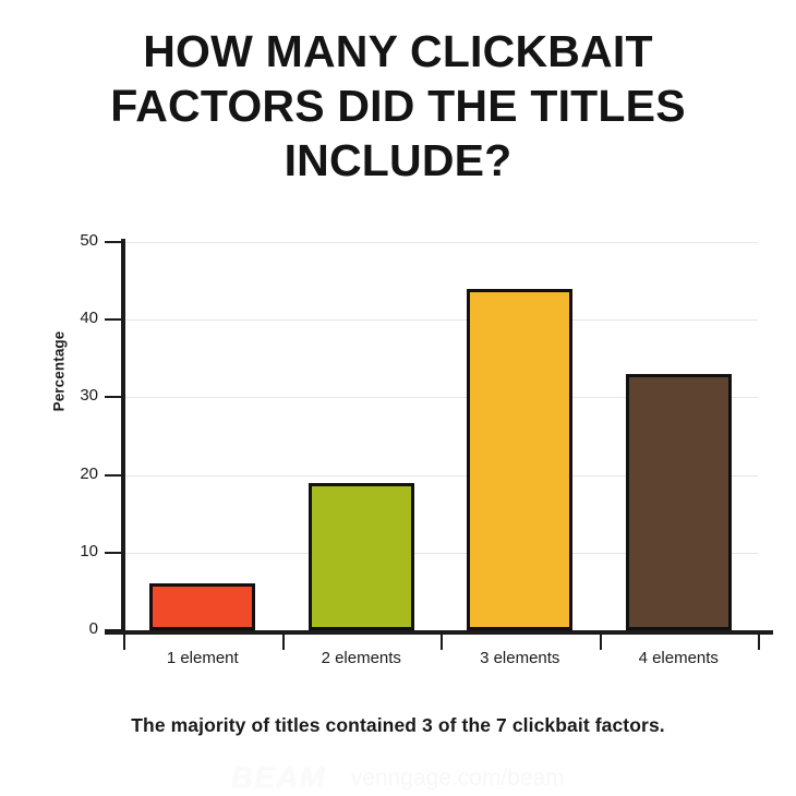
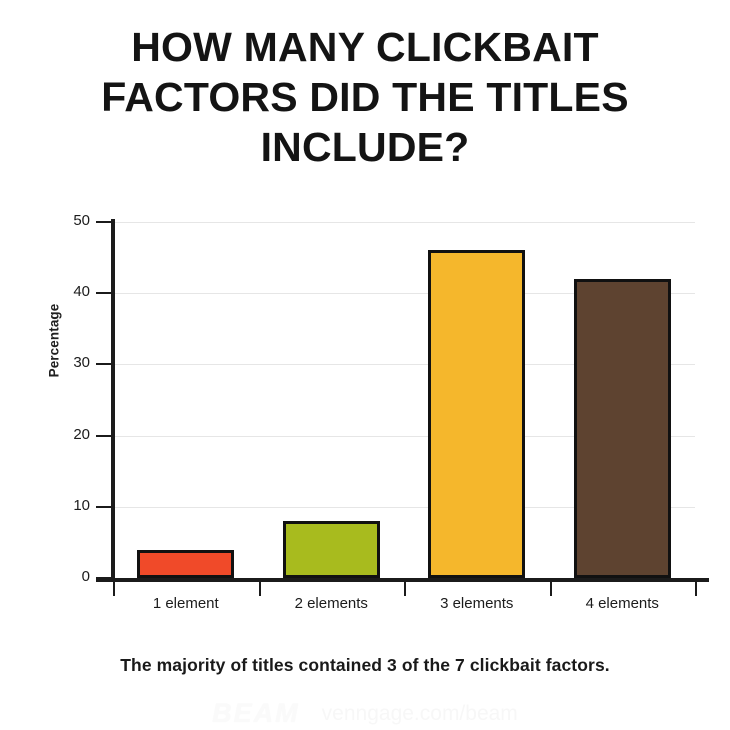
1 element: 6 -> 4
2 elements: 19 -> 8
3 elements: 44 -> 46
4 elements: 33 -> 42
